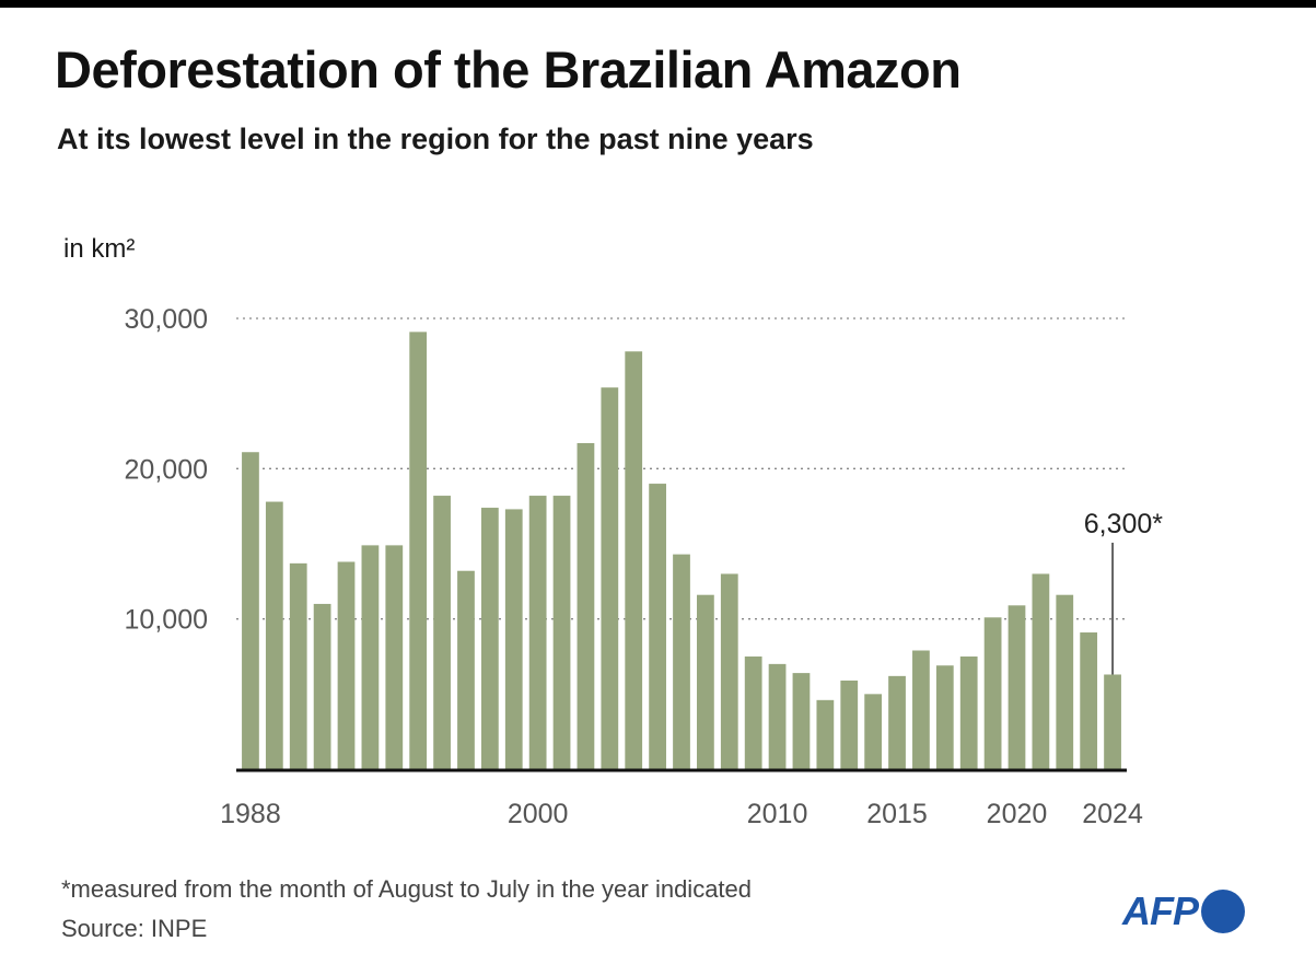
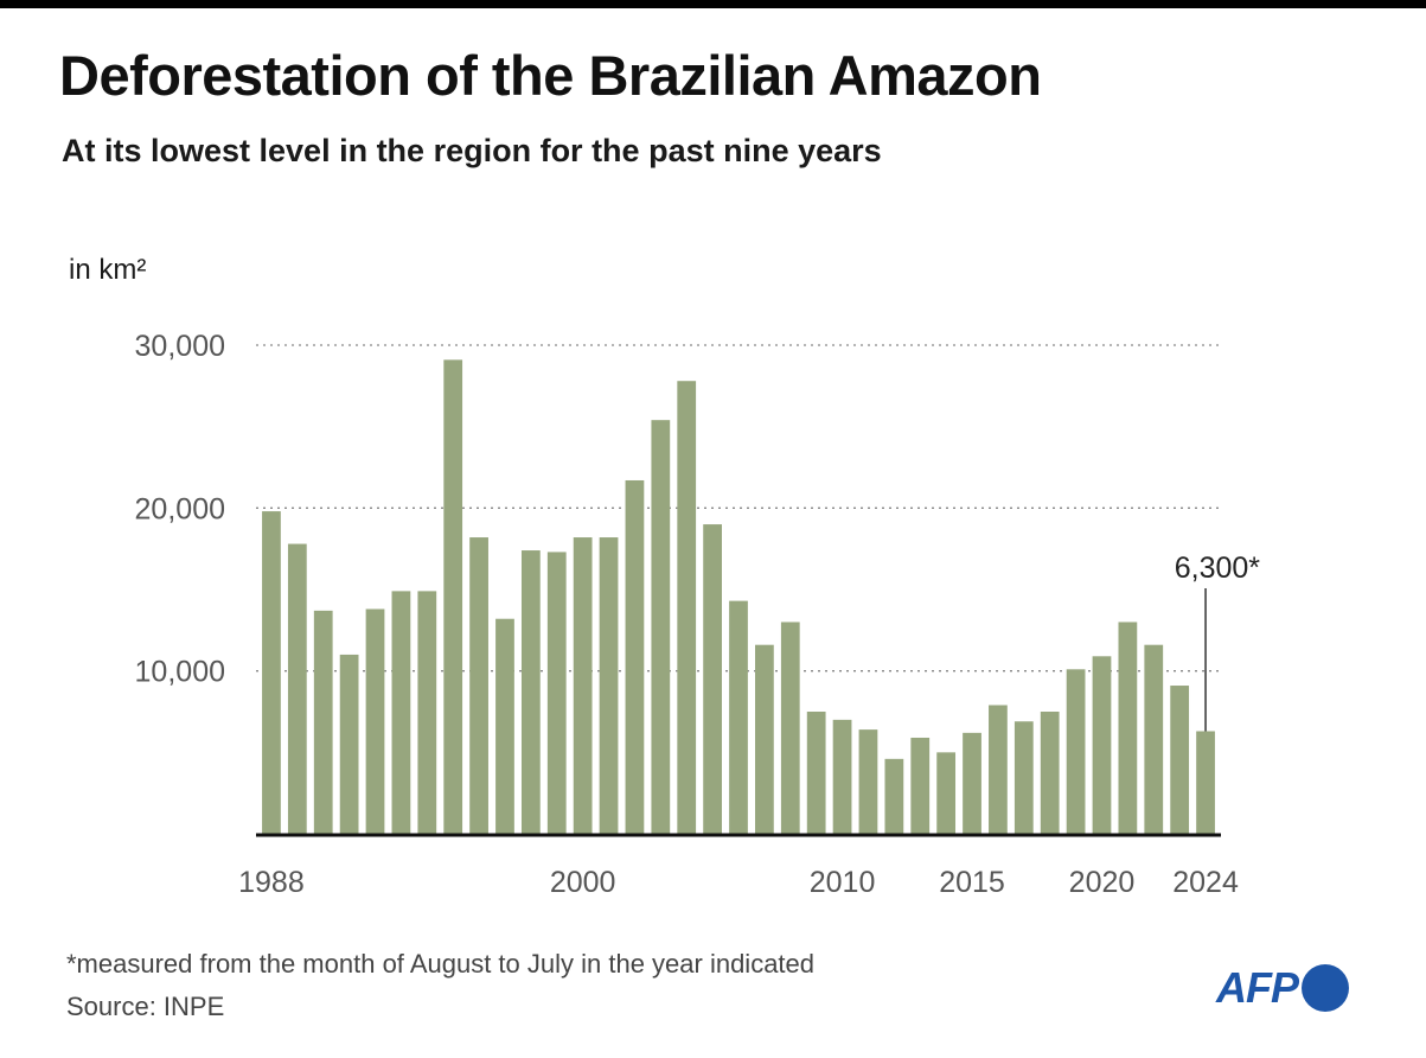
1988: 21100 -> 19800
